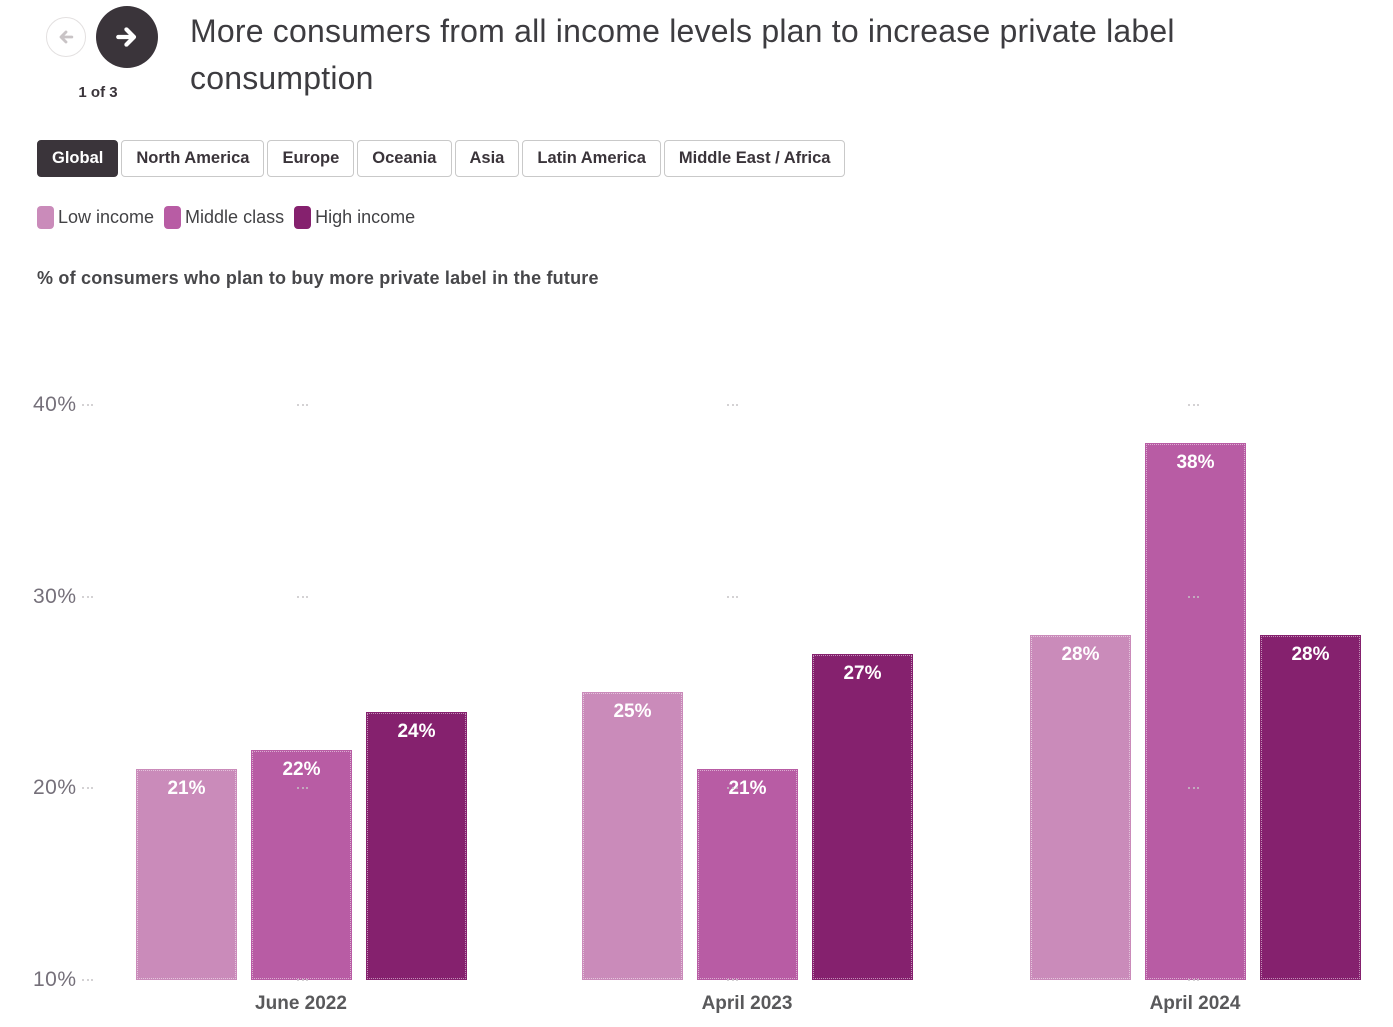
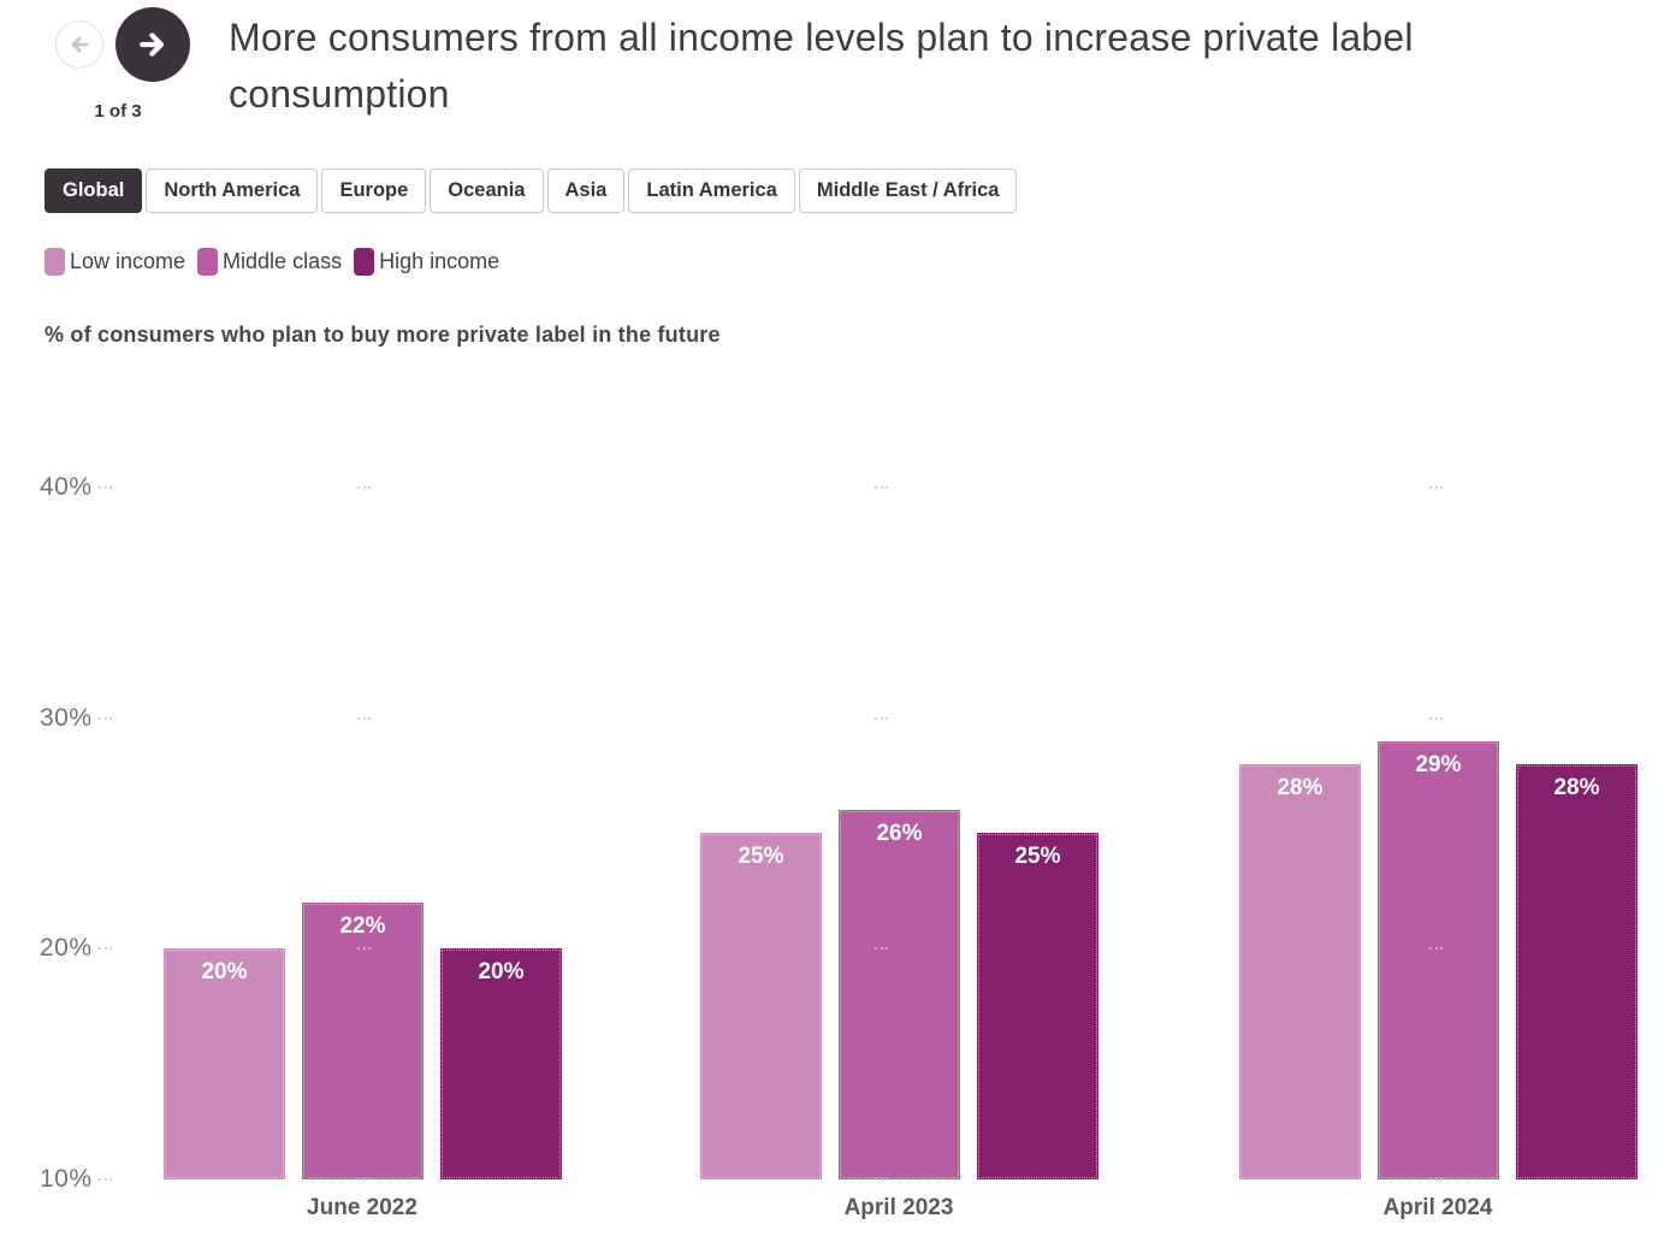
Low income/June 2022: 21% -> 20%
High income/June 2022: 24% -> 20%
Middle class/April 2023: 21% -> 26%
High income/April 2023: 27% -> 25%
Middle class/April 2024: 38% -> 29%
